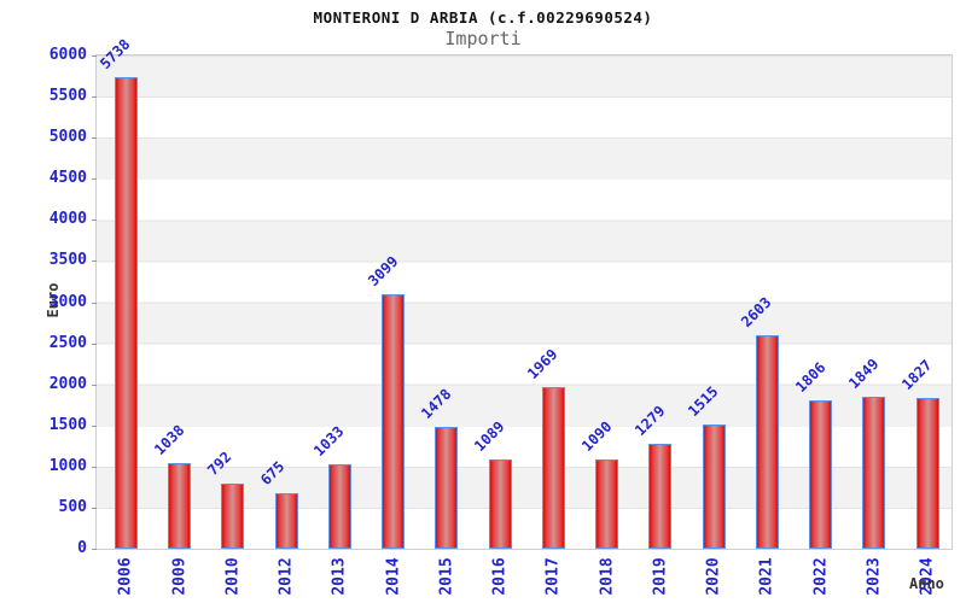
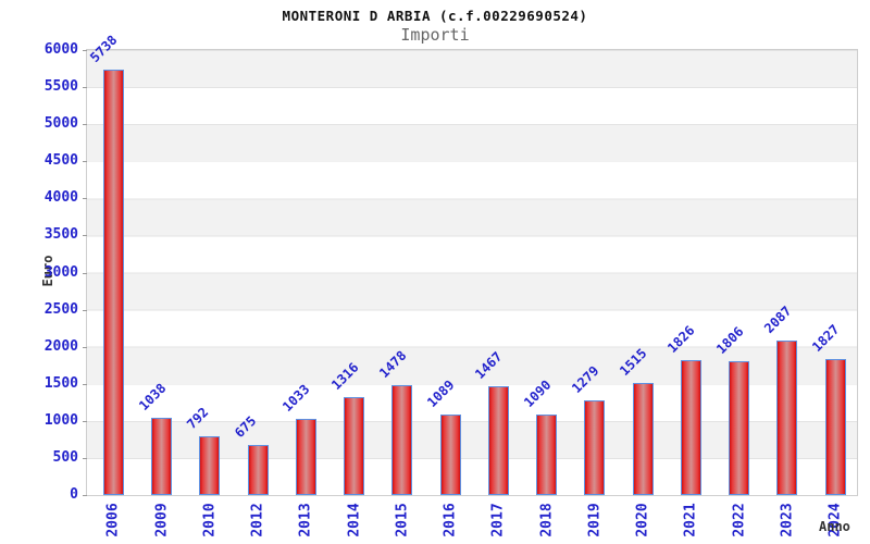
2014: 3099 -> 1316
2017: 1969 -> 1467
2021: 2603 -> 1826
2023: 1849 -> 2087
